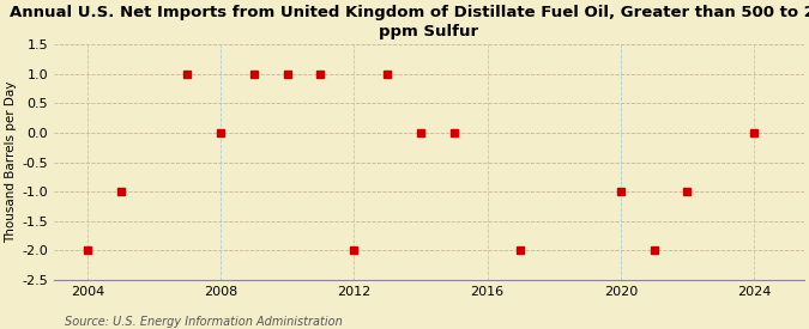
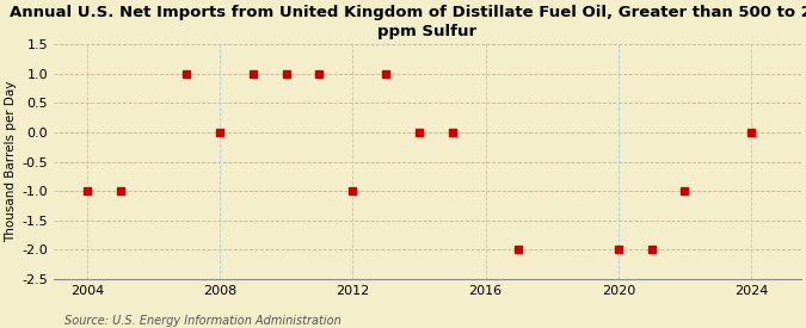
2004: -2 -> -1
2012: -2 -> -1
2020: -1 -> -2
